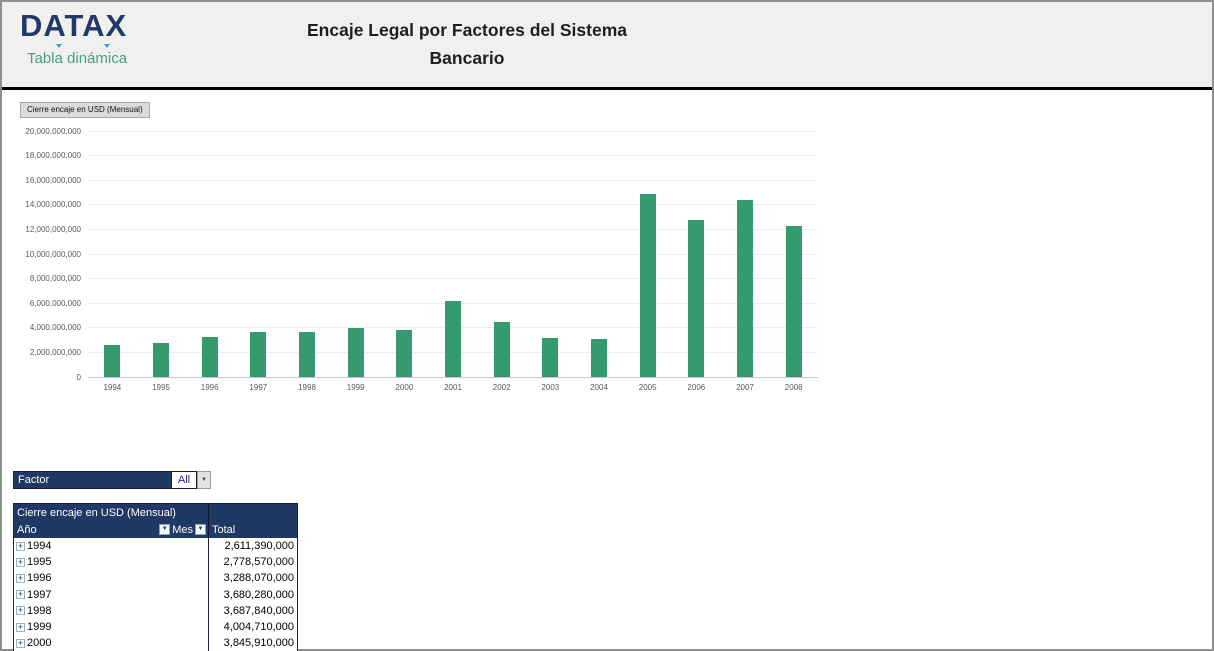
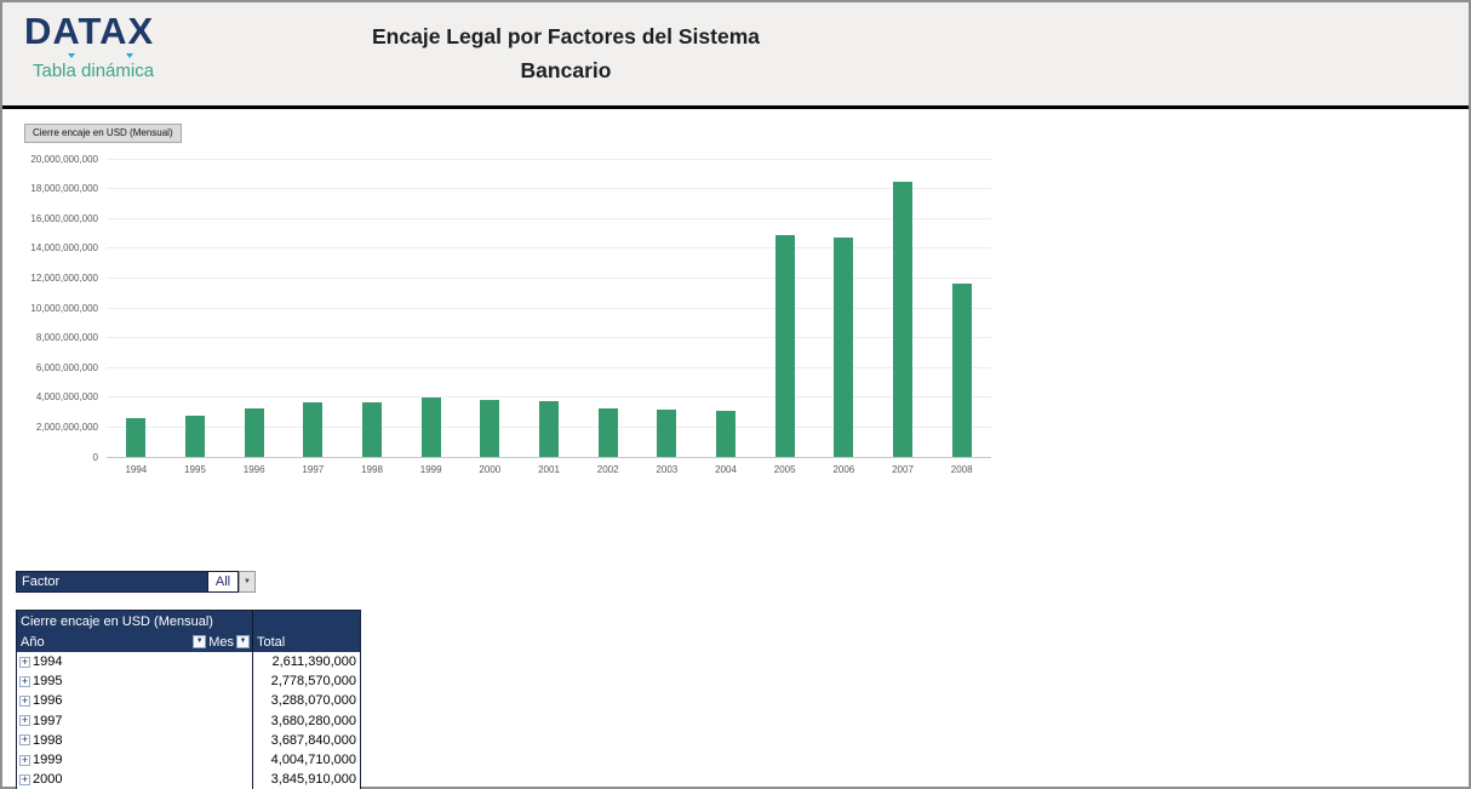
2001: 6200000000 -> 3800000000
2002: 4500000000 -> 3200000000
2006: 12800000000 -> 14800000000
2007: 14400000000 -> 18400000000
2008: 12300000000 -> 11600000000
